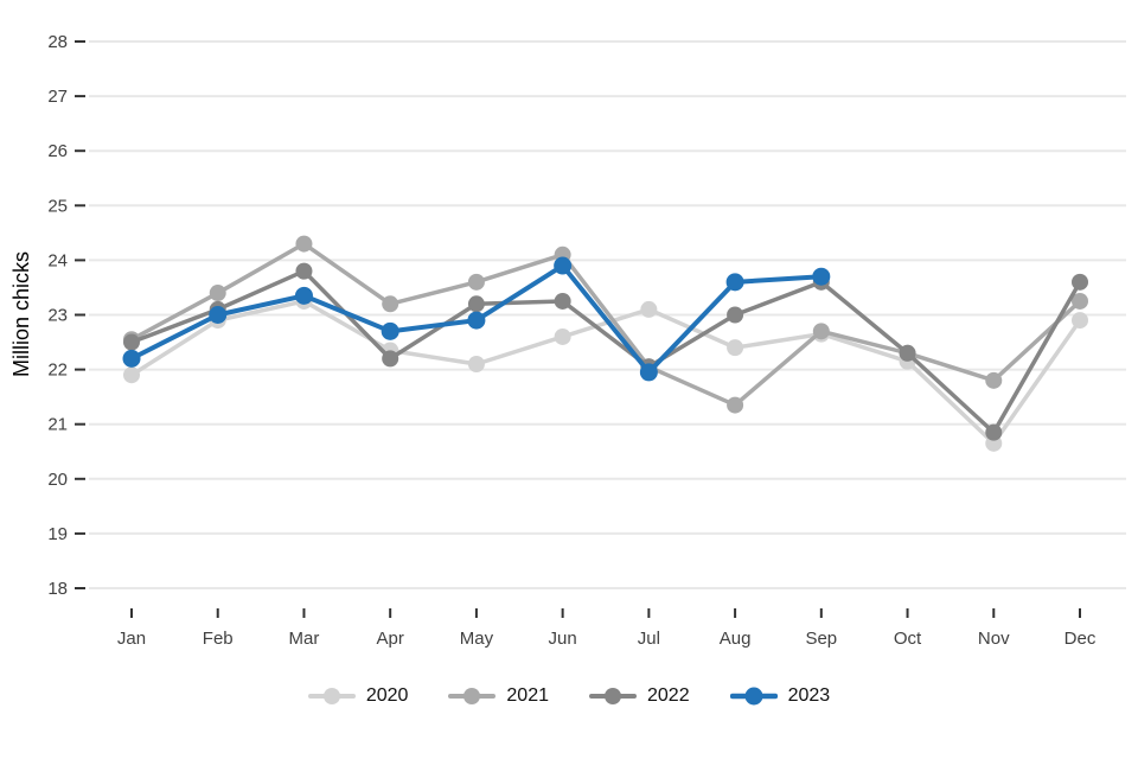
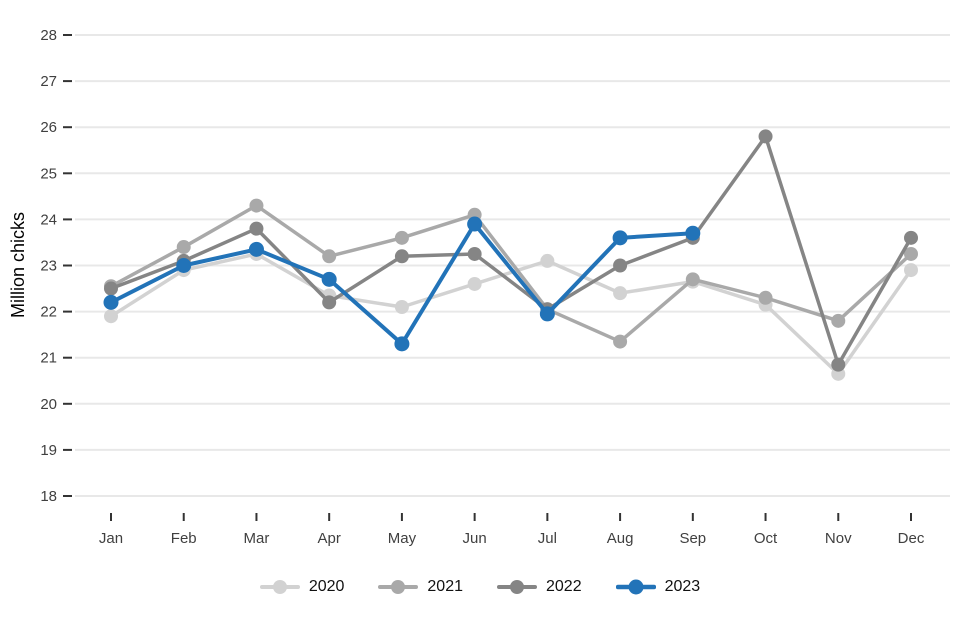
2023/May: 22.9 -> 21.3
2022/Oct: 22.3 -> 25.8
